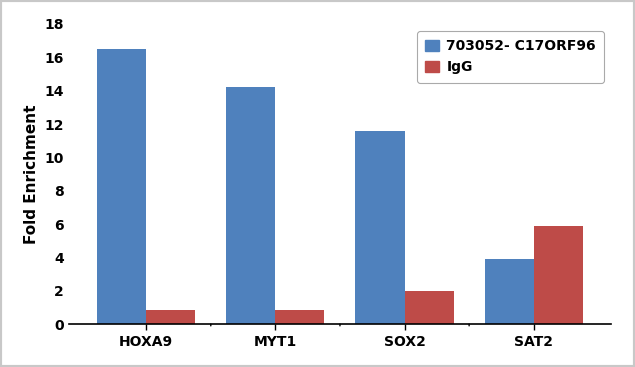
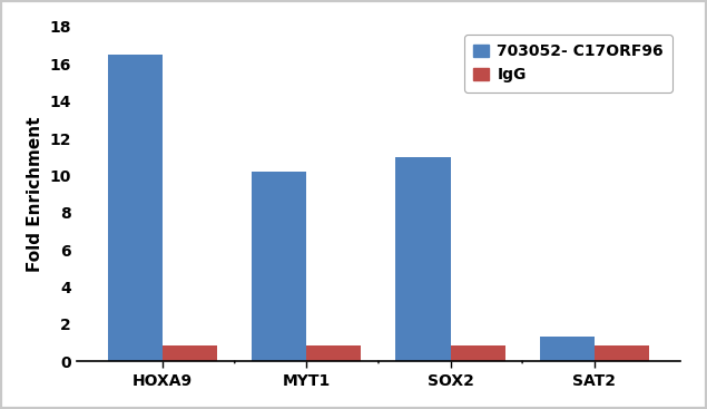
703052- C17ORF96/MYT1: 14.2 -> 10.2
703052- C17ORF96/SOX2: 11.6 -> 11.0
IgG/SOX2: 2.0 -> 0.8
703052- C17ORF96/SAT2: 3.9 -> 1.3
IgG/SAT2: 5.9 -> 0.8
